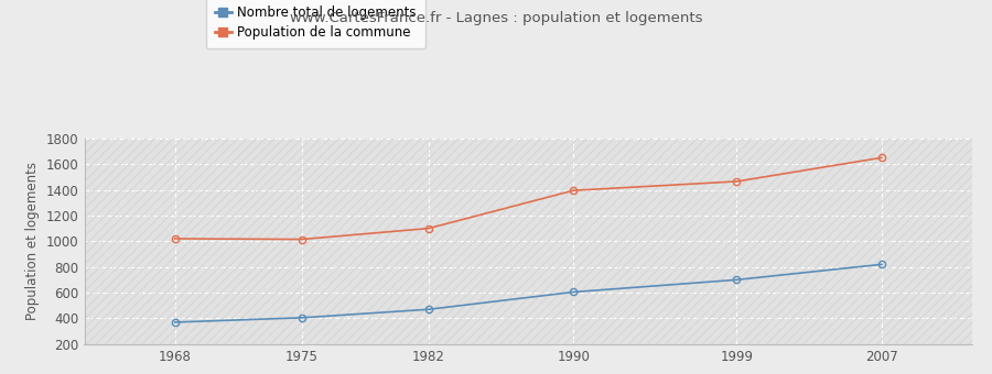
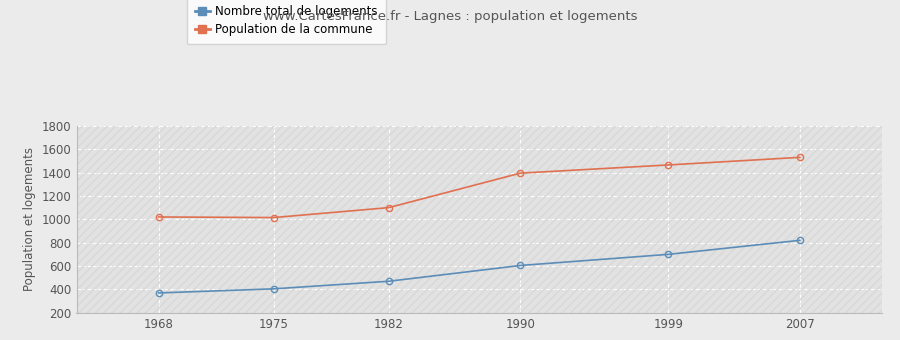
Population de la commune/2007: 1650 -> 1530
